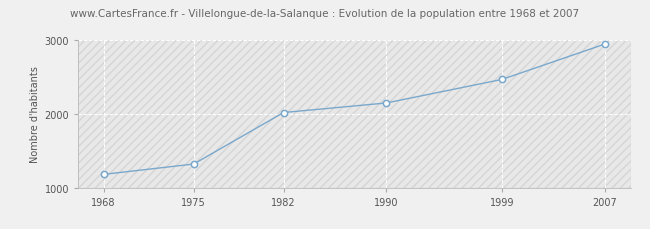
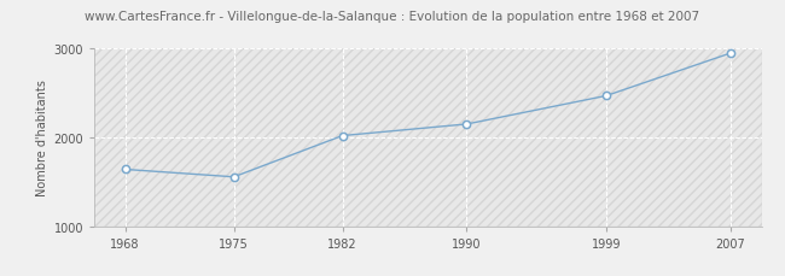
1968: 1180 -> 1640
1975: 1320 -> 1560
